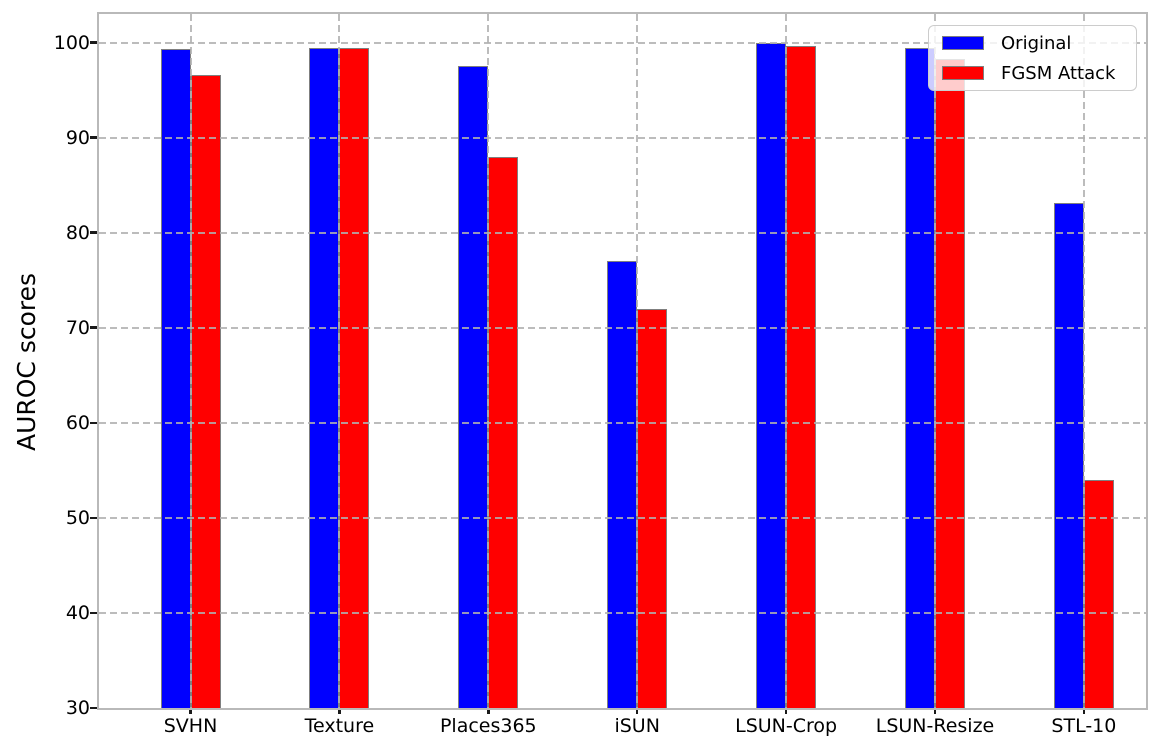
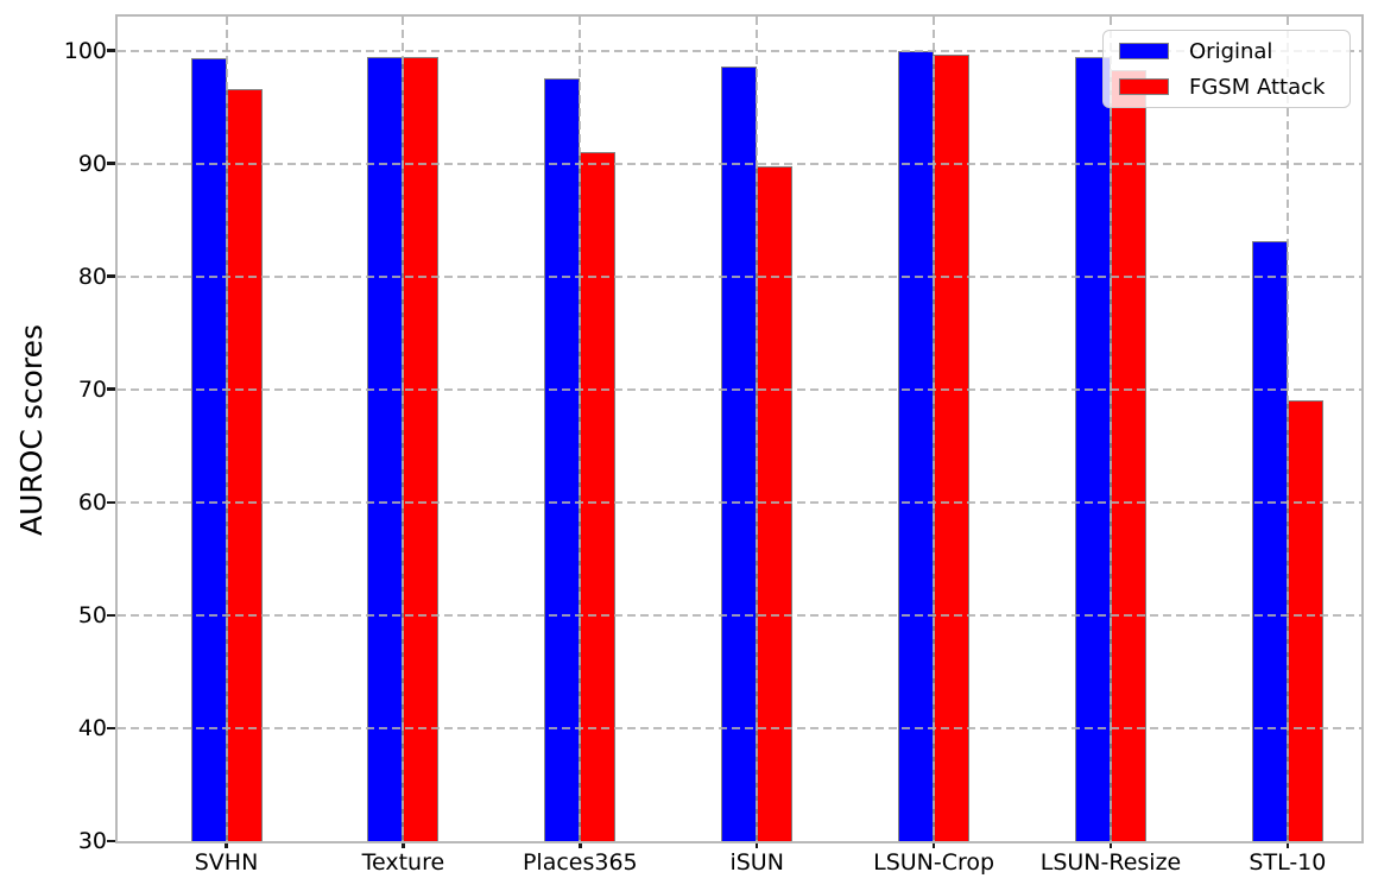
FGSM Attack/Places365: 88 -> 91
Original/iSUN: 77 -> 99
FGSM Attack/iSUN: 72 -> 90
FGSM Attack/STL-10: 54 -> 69
